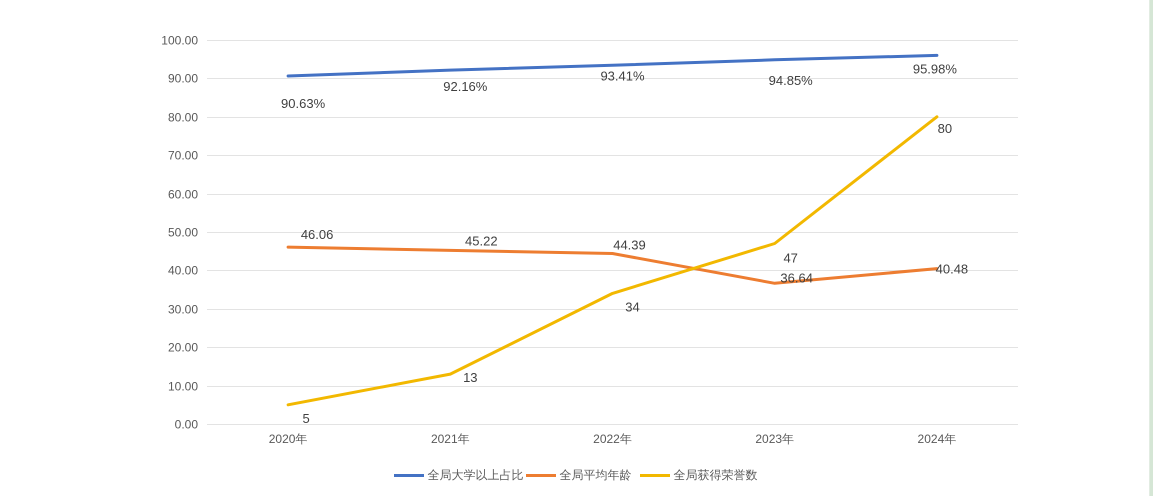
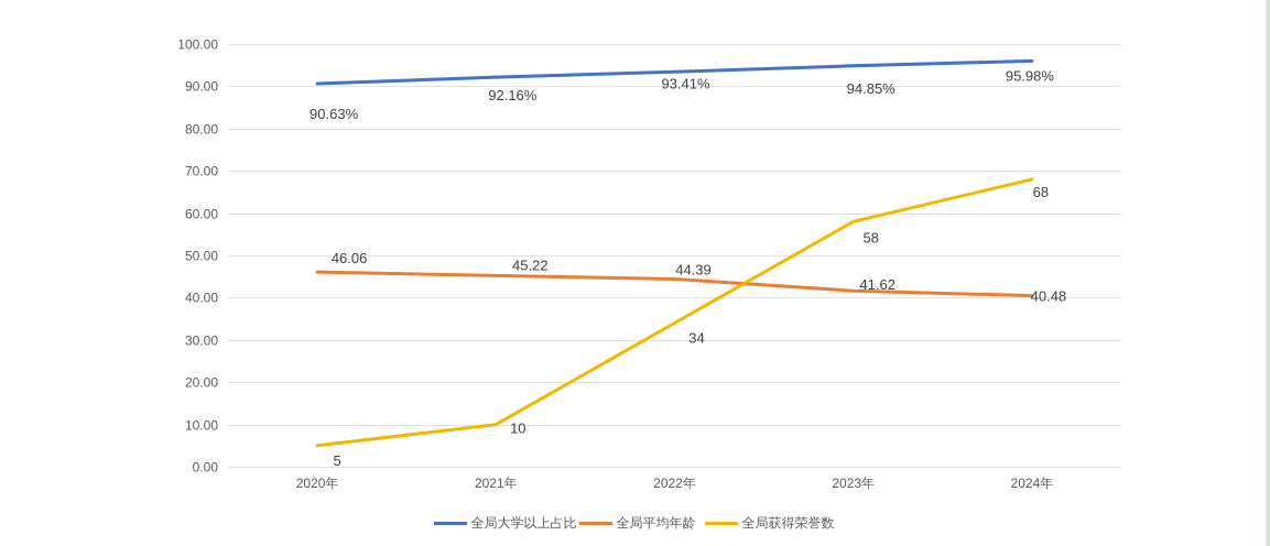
全局获得荣誉数/2021年: 13 -> 10
全局平均年龄/2023年: 36.64 -> 41.62
全局获得荣誉数/2023年: 47 -> 58
全局获得荣誉数/2024年: 80 -> 68
